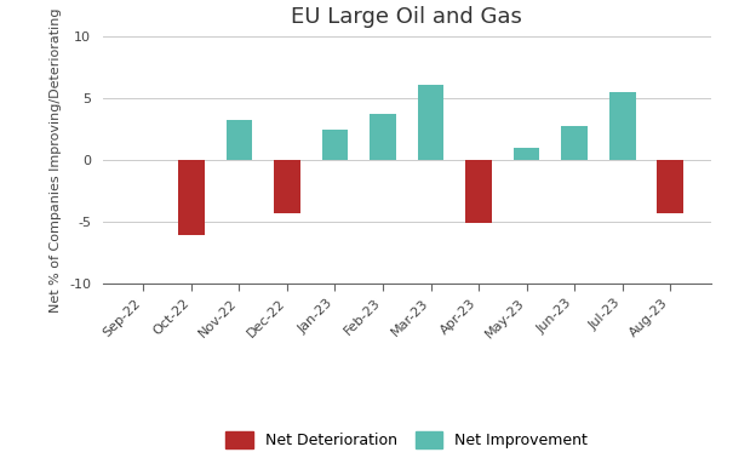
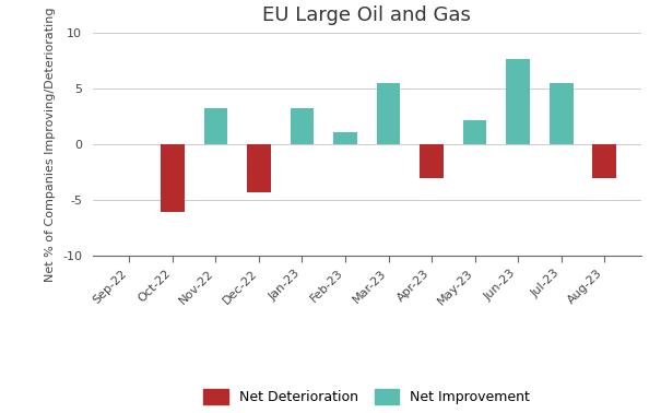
Jan-23: 2.5 -> 3.3
Feb-23: 3.8 -> 1.1
Mar-23: 6.1 -> 5.5
Apr-23: -5.1 -> -3.0
May-23: 1.0 -> 2.2
Jun-23: 2.8 -> 7.7
Aug-23: -4.3 -> -3.0
